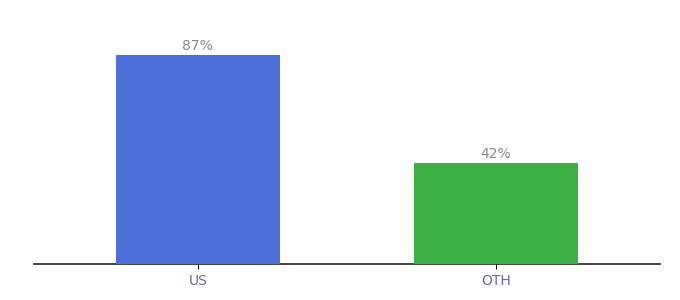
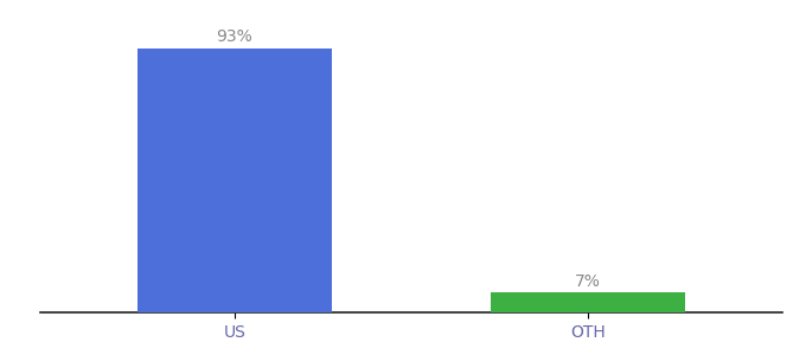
US: 87% -> 93%
OTH: 42% -> 7%
